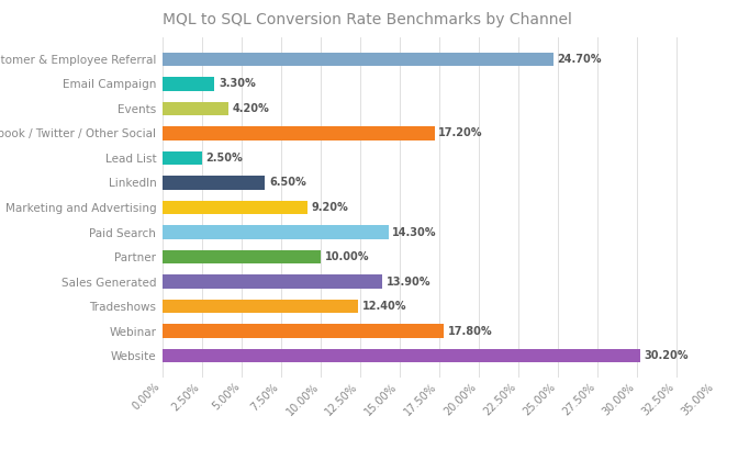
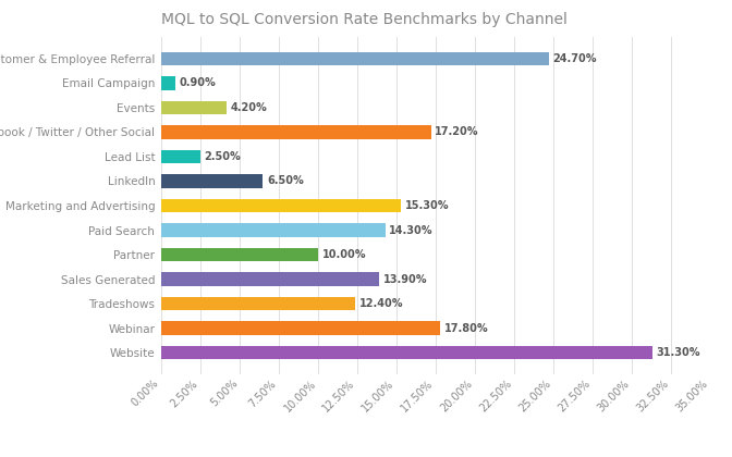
Email Campaign: 3.30% -> 0.90%
Marketing and Advertising: 9.20% -> 15.30%
Website: 30.20% -> 31.30%
